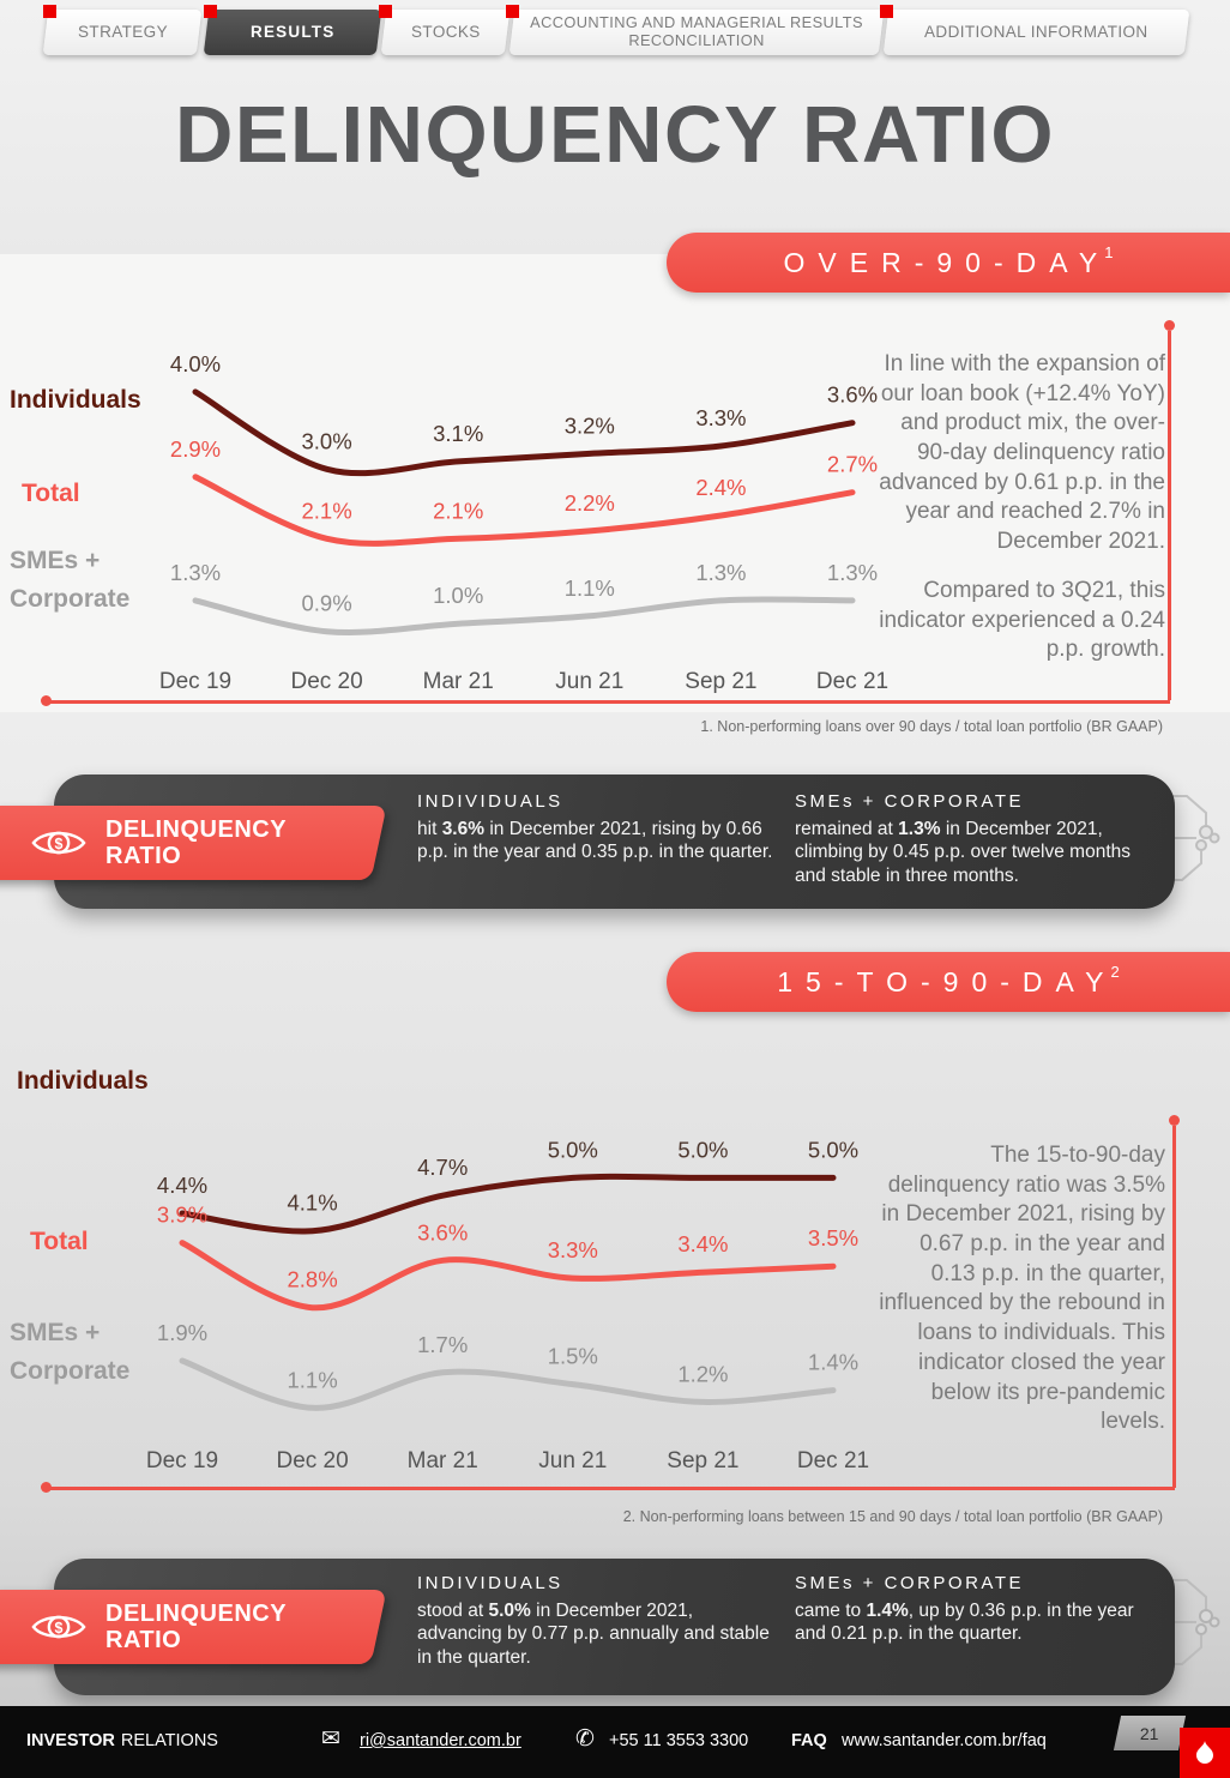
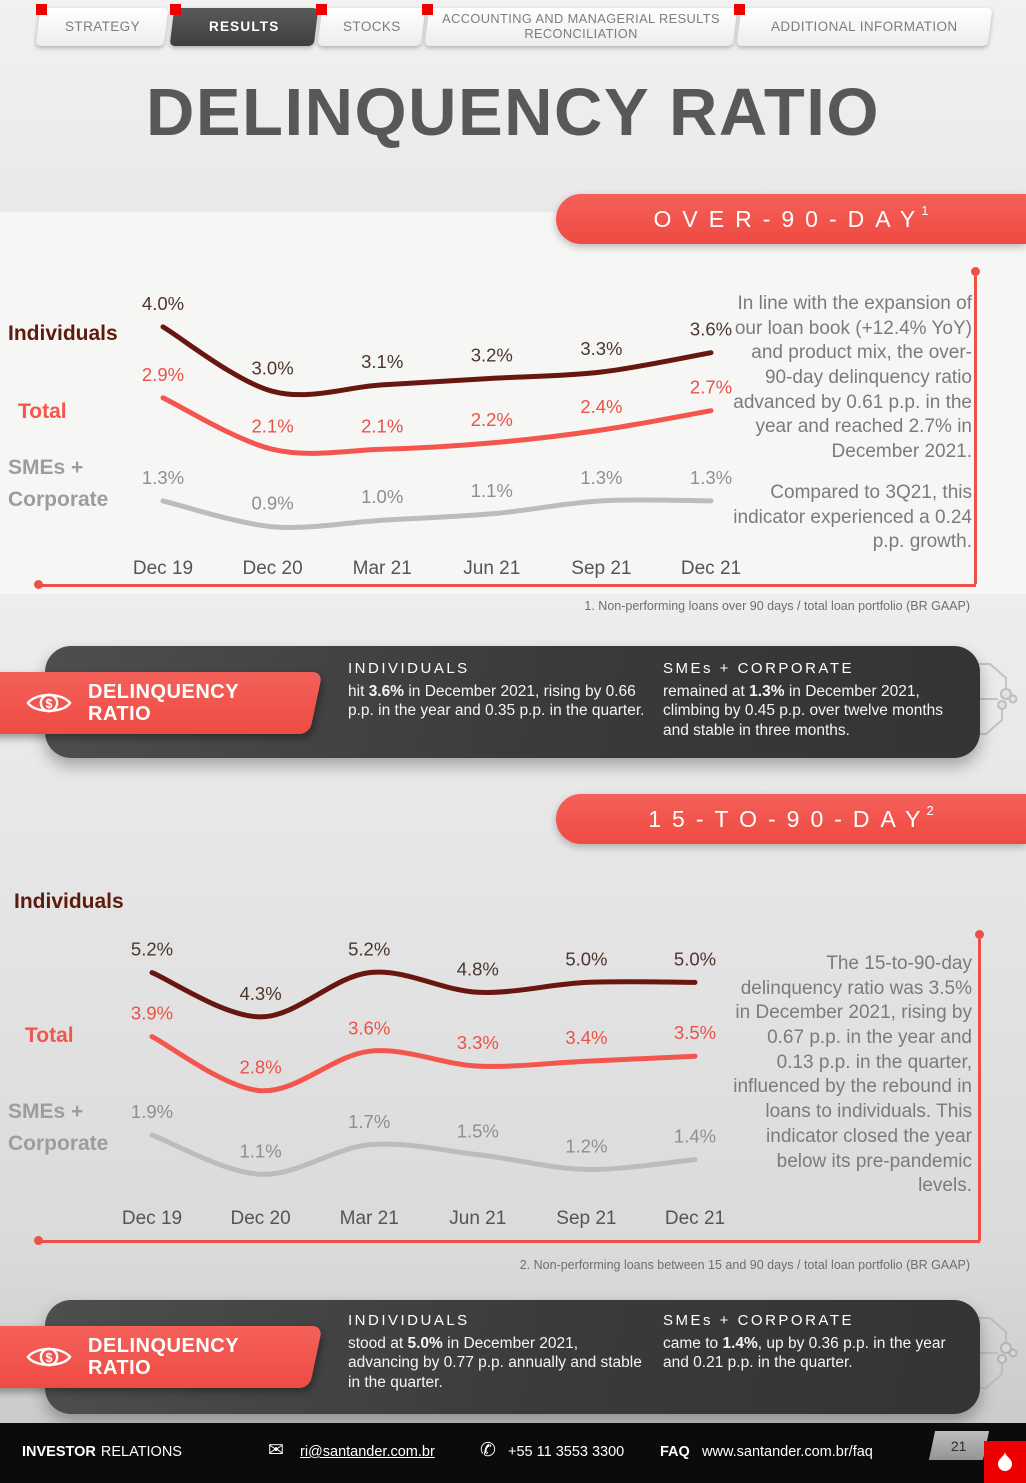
15-TO-90-DAY/Individuals/Dec 19: 4.4% -> 5.2%
15-TO-90-DAY/Individuals/Dec 20: 4.1% -> 4.3%
15-TO-90-DAY/Individuals/Mar 21: 4.7% -> 5.2%
15-TO-90-DAY/Individuals/Jun 21: 5.0% -> 4.8%
